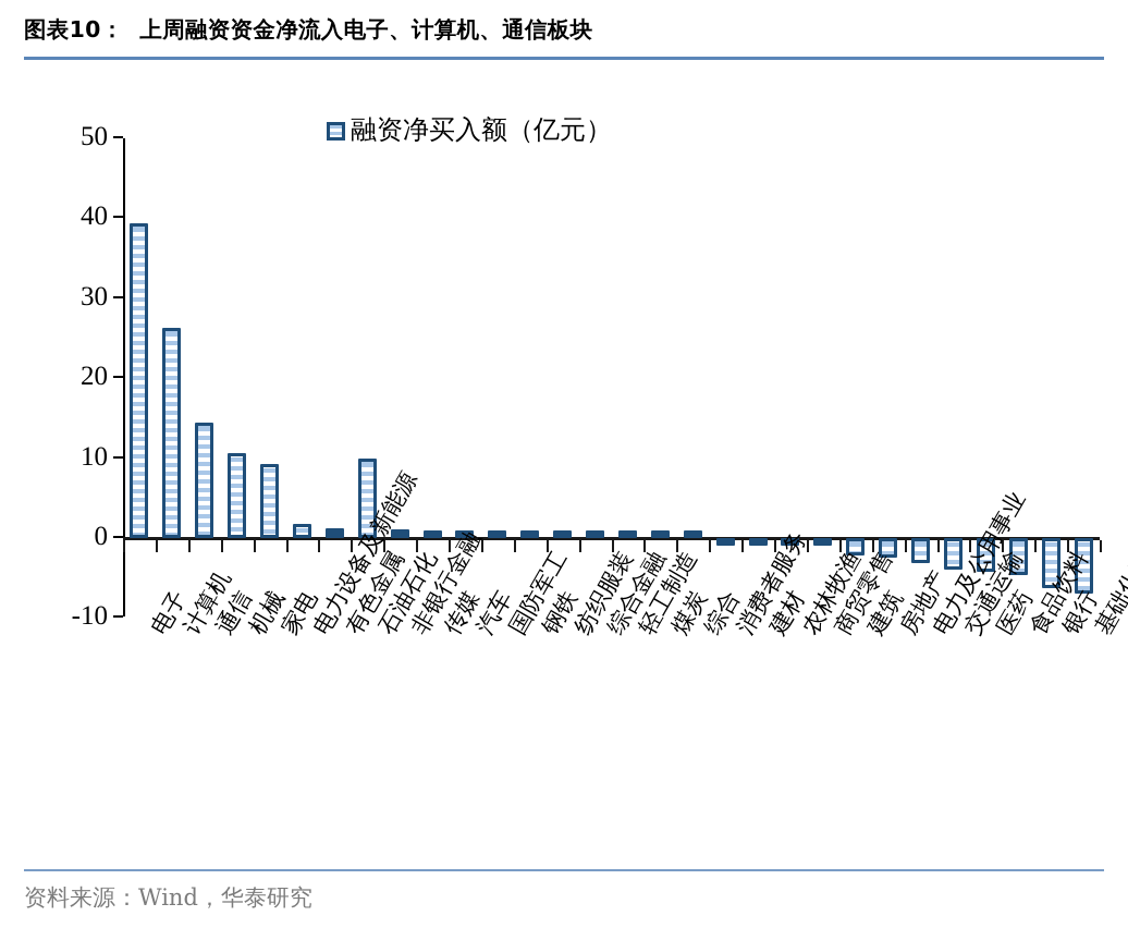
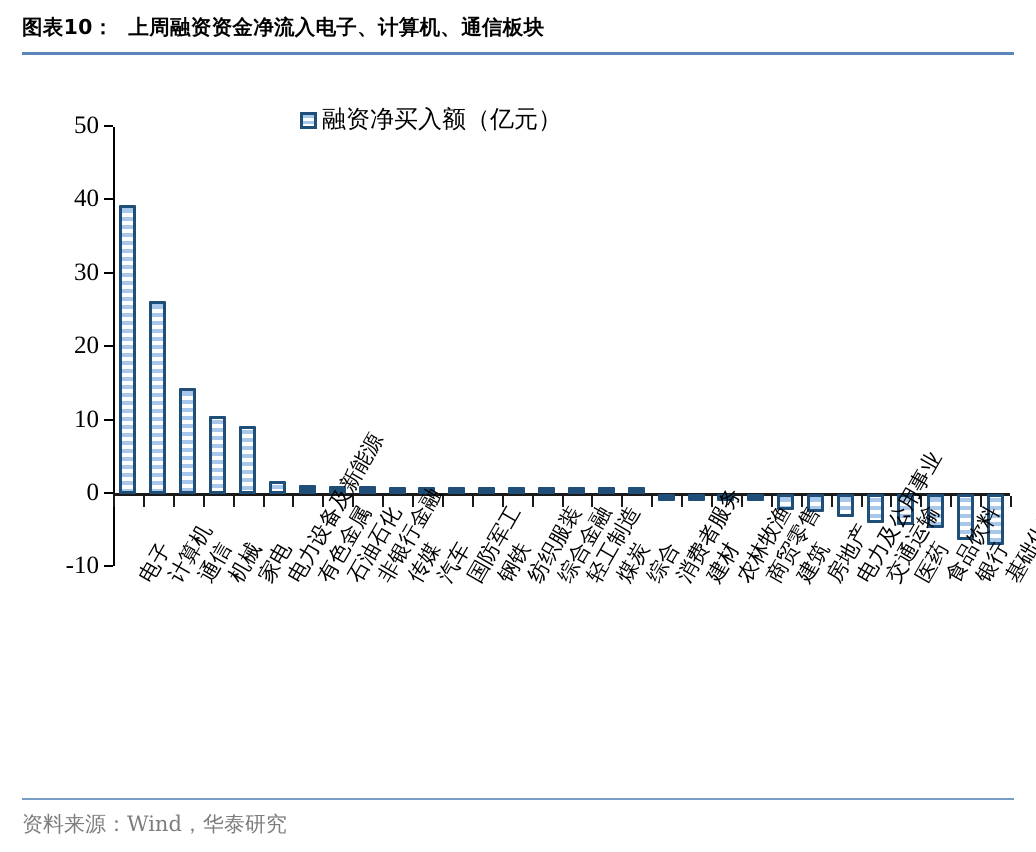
石油石化: 10 -> 1
